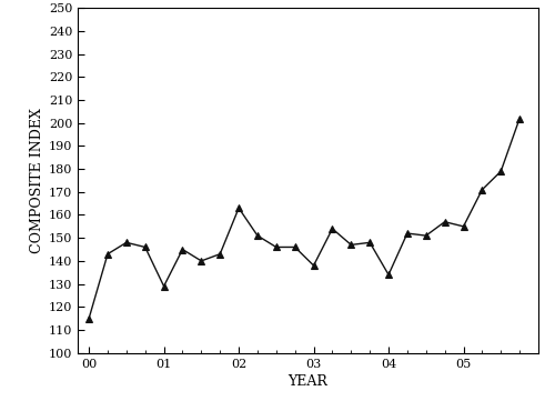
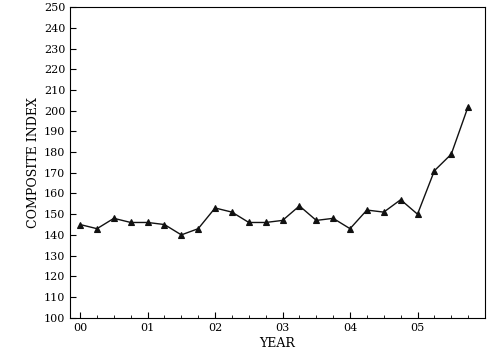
00: 115 -> 145
01: 129 -> 146
02: 163 -> 153
03: 138 -> 147
04: 134 -> 143
05: 155 -> 150
